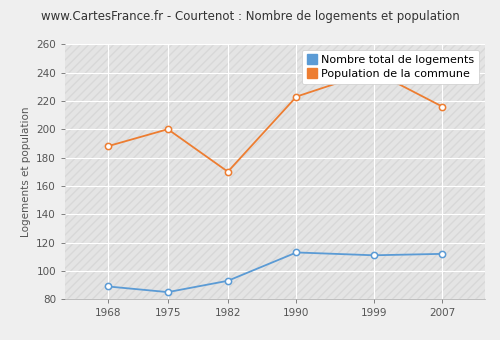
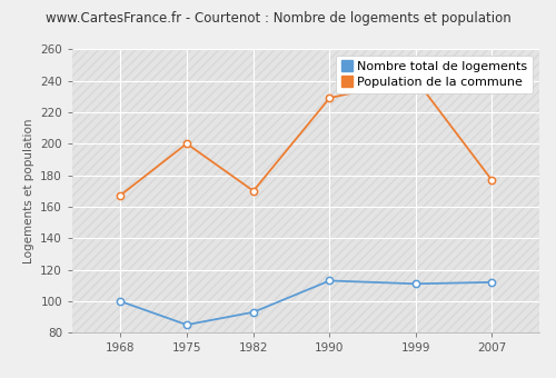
Nombre total de logements/1968: 89 -> 100
Population de la commune/1968: 188 -> 167
Population de la commune/1990: 223 -> 229
Population de la commune/2007: 216 -> 177
